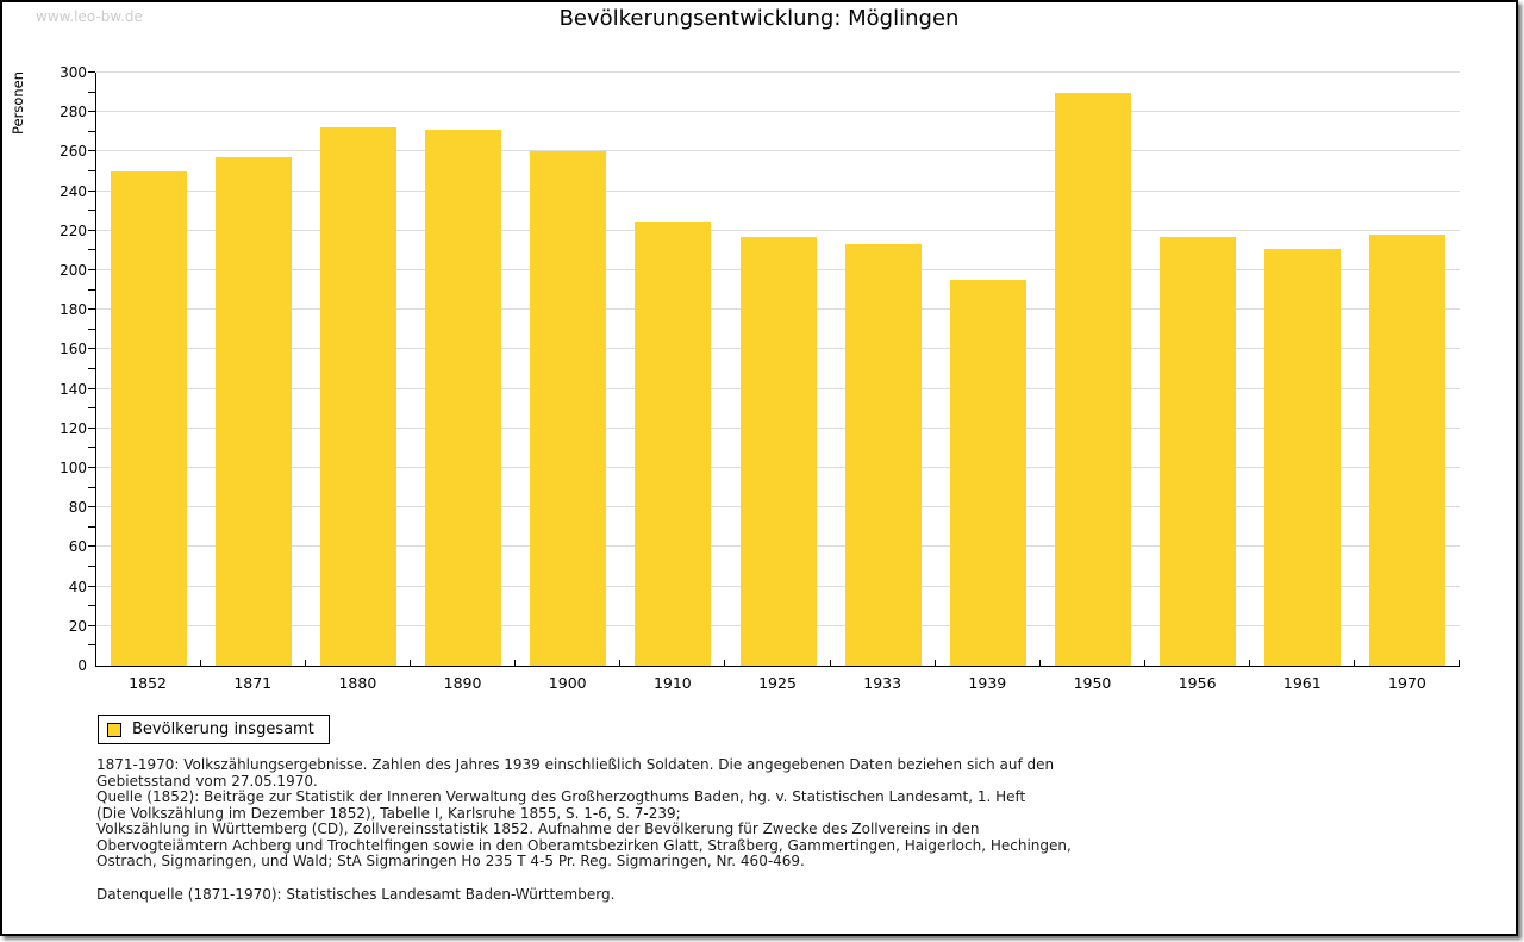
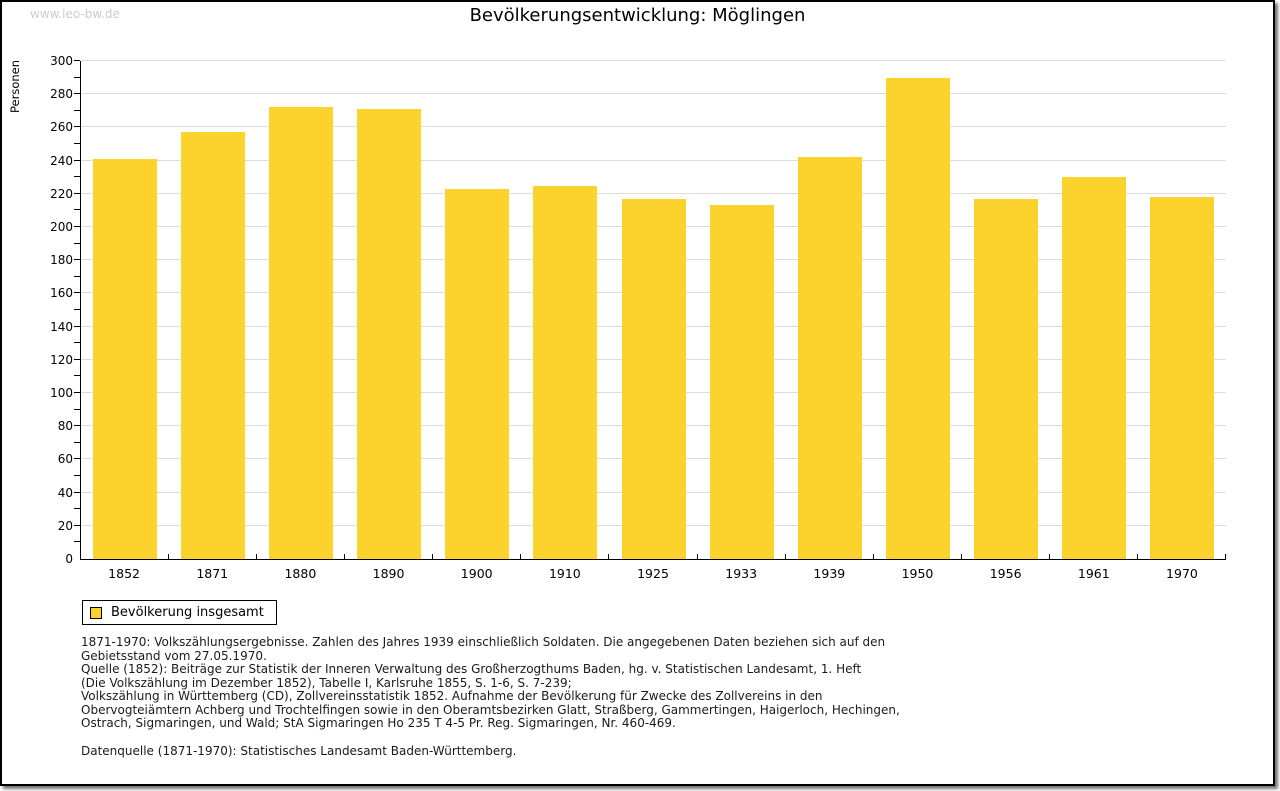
1852: 250 -> 241
1900: 260 -> 223
1939: 195 -> 242
1961: 211 -> 230
